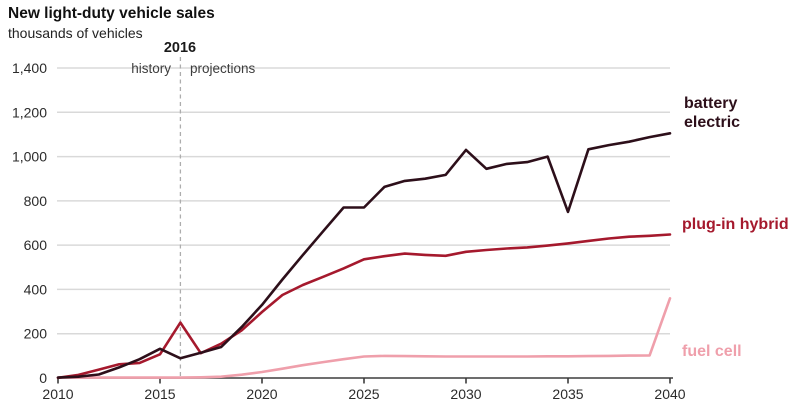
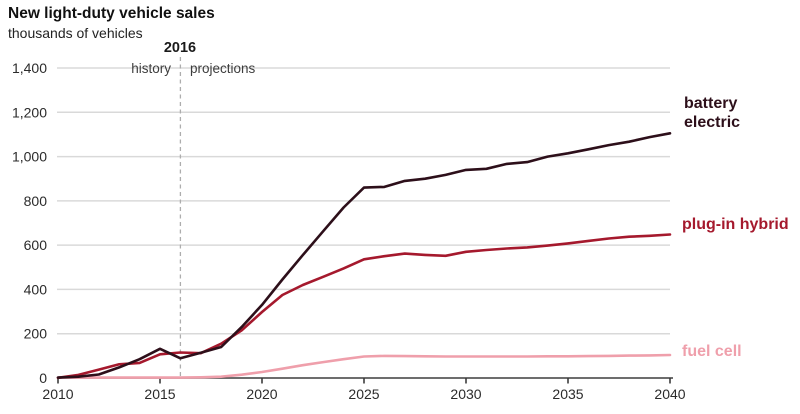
plug-in hybrid/2016: 250 -> 120
battery electric/2025: 770 -> 860
battery electric/2030: 1030 -> 940
battery electric/2035: 750 -> 1020
fuel cell/2040: 360 -> 100
